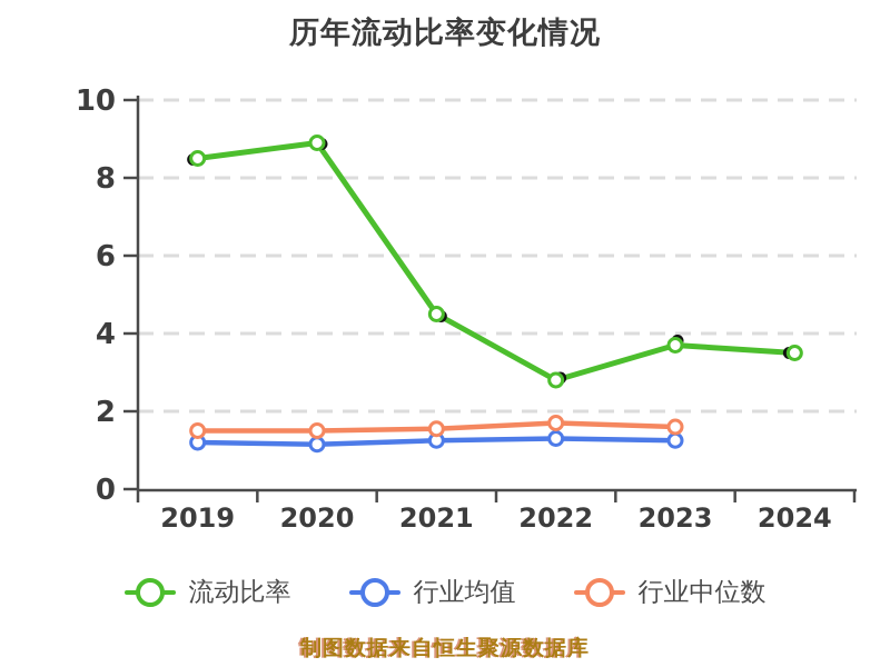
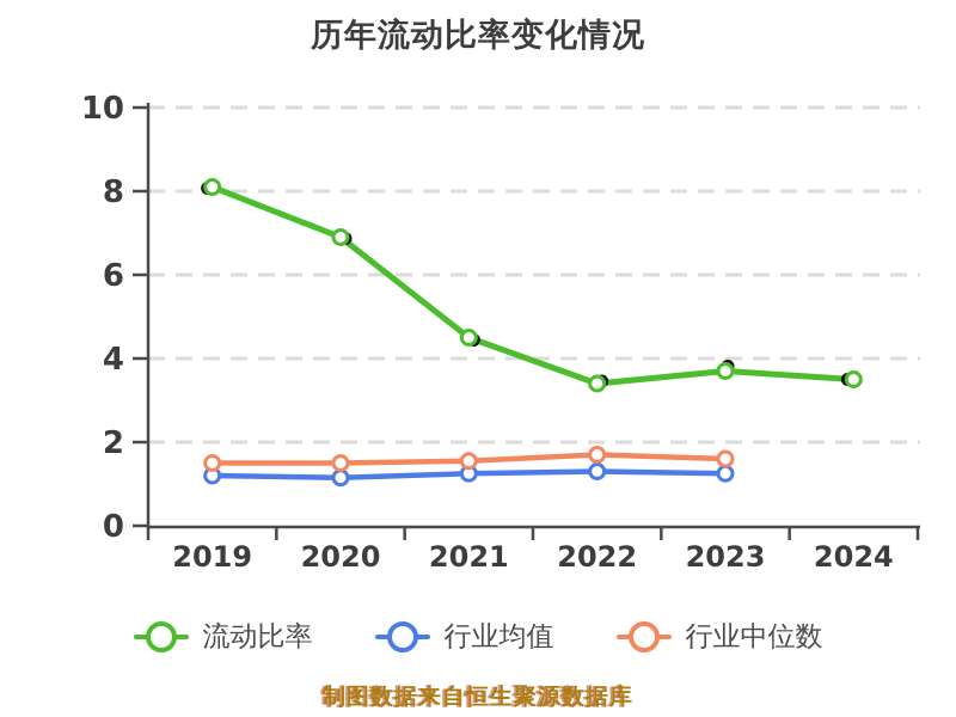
流动比率/2019: 8.5 -> 8.1
流动比率/2020: 8.9 -> 6.9
流动比率/2022: 2.8 -> 3.4
